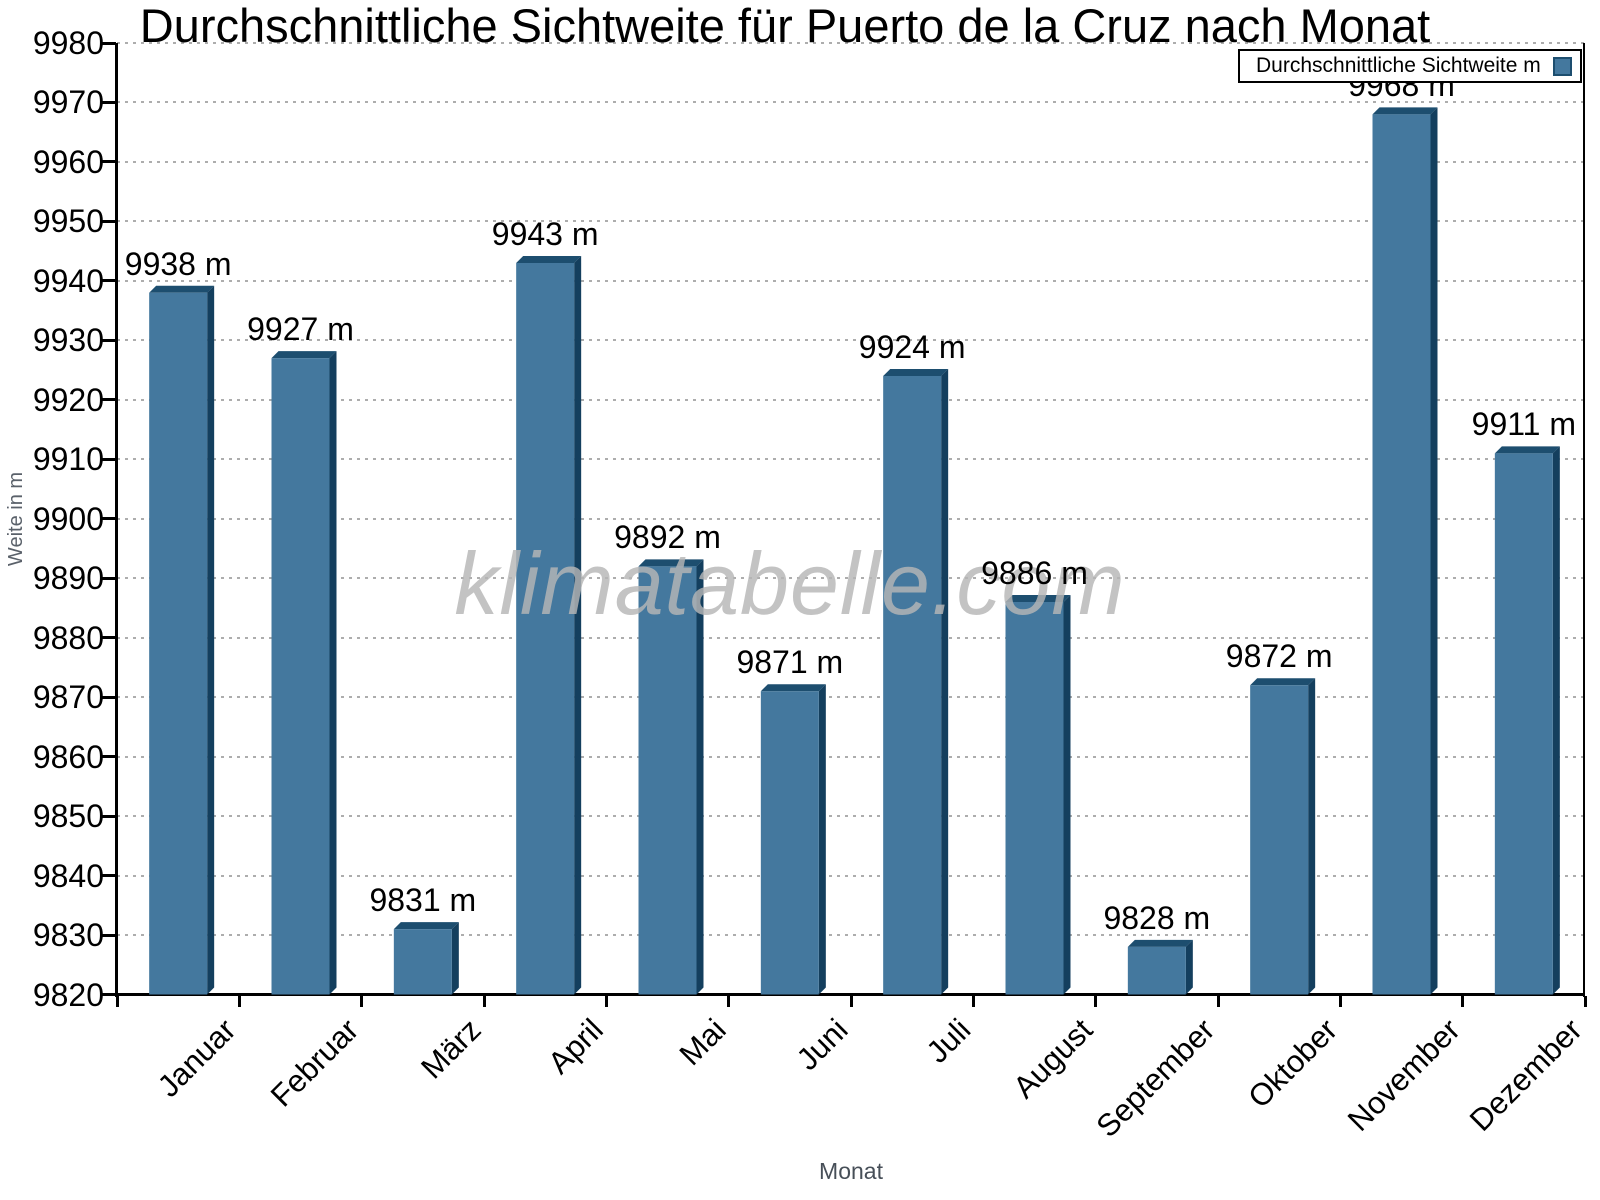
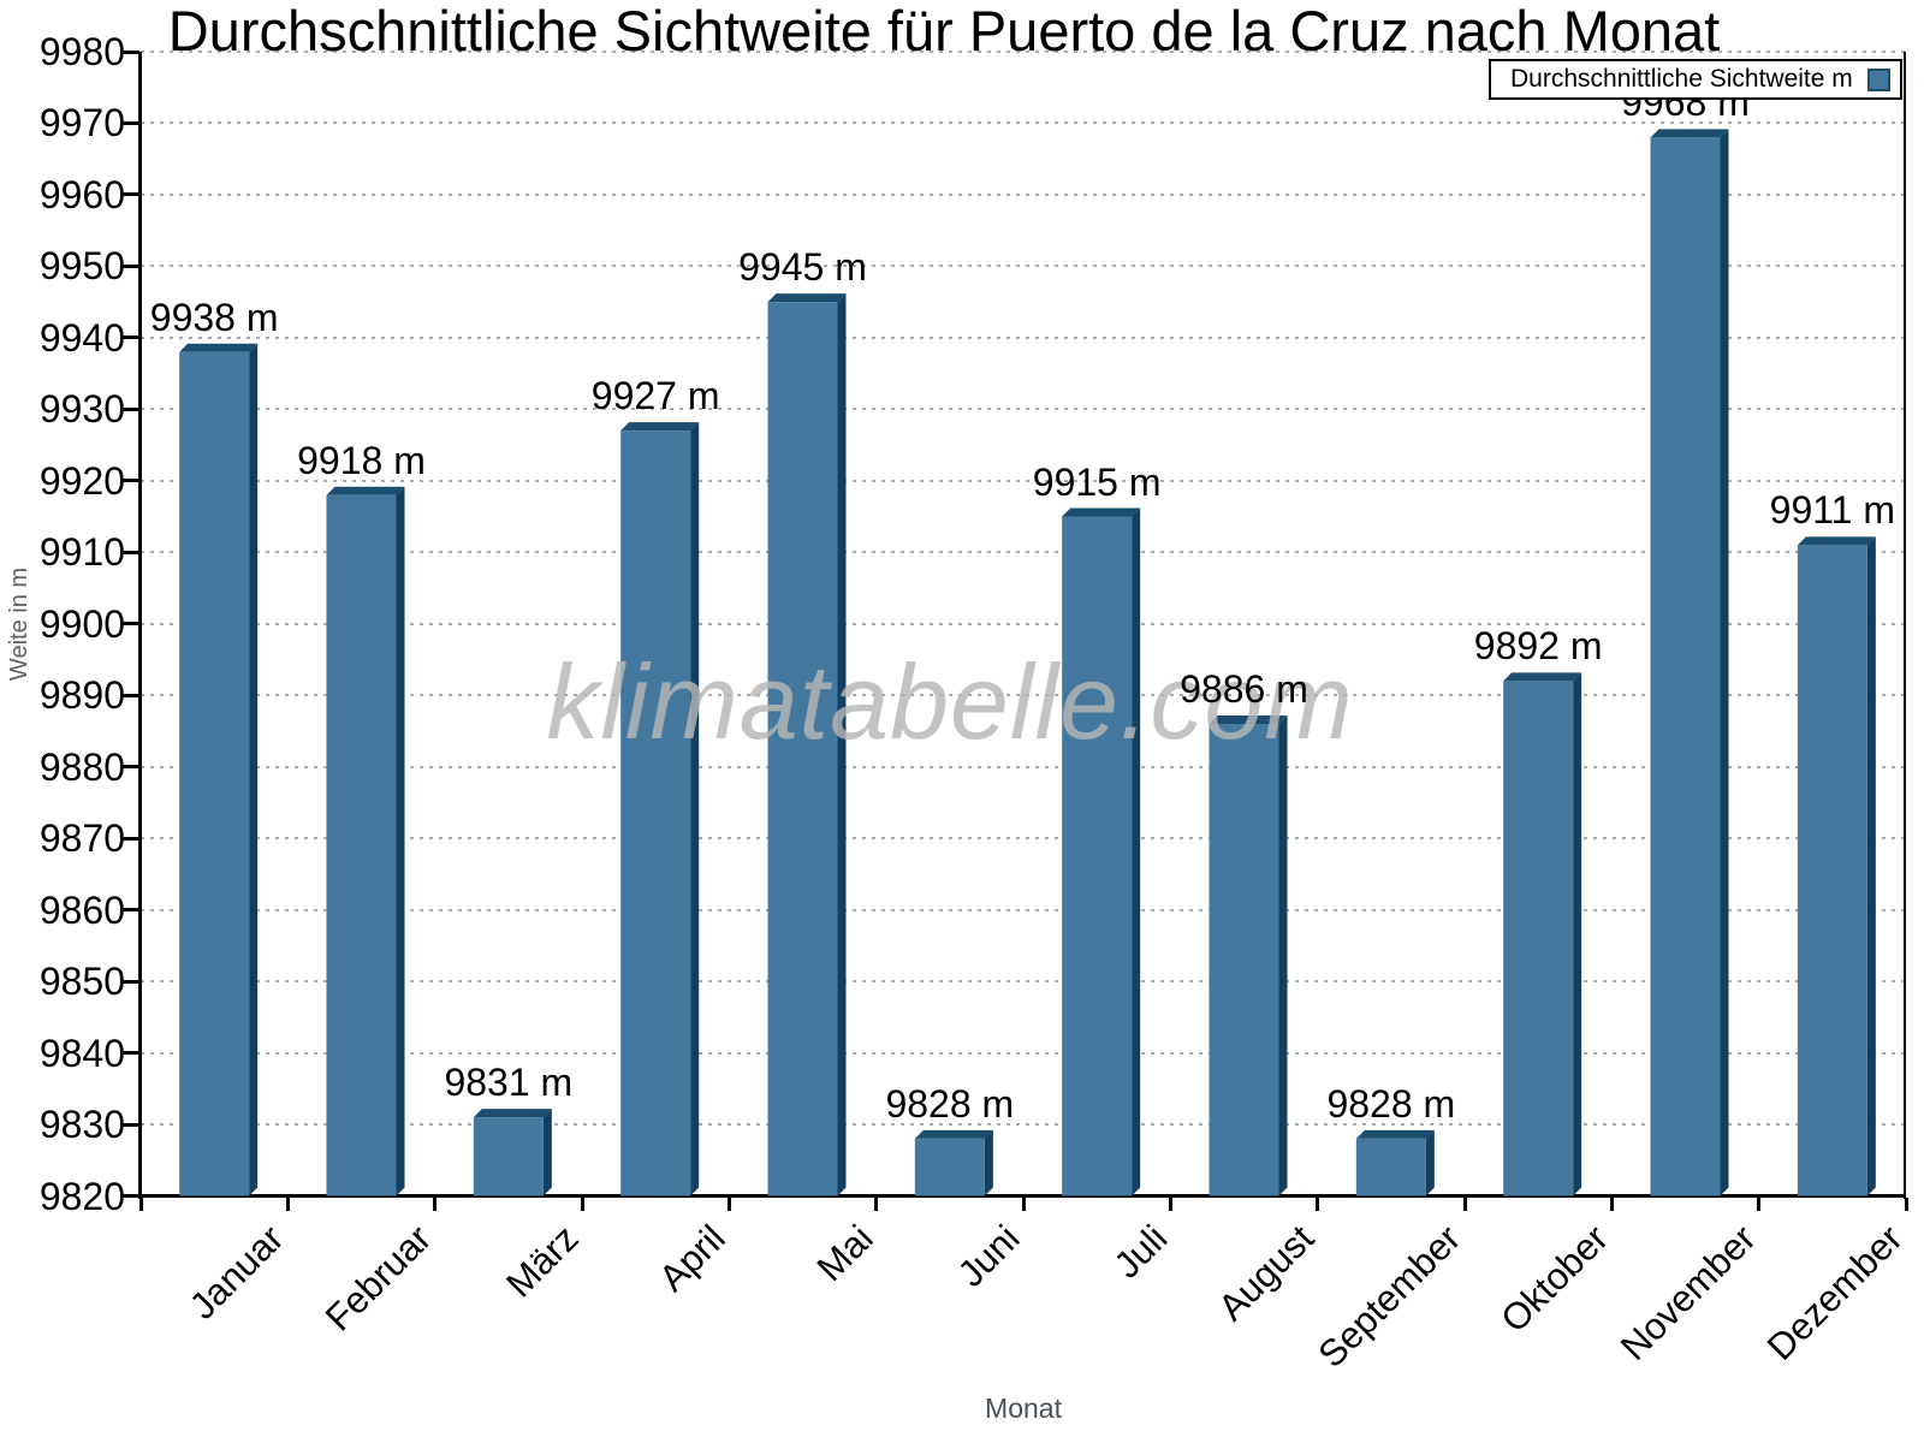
Februar: 9927 -> 9918
April: 9943 -> 9927
Mai: 9892 -> 9945
Juni: 9871 -> 9828
Juli: 9924 -> 9915
Oktober: 9872 -> 9892
